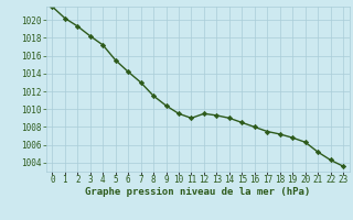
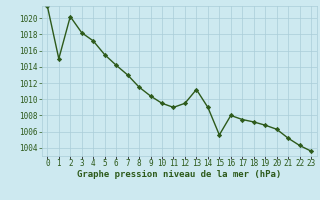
1: 1020.2 -> 1015.0
2: 1019.3 -> 1020.2
13: 1009.3 -> 1011.2
15: 1008.5 -> 1005.6
